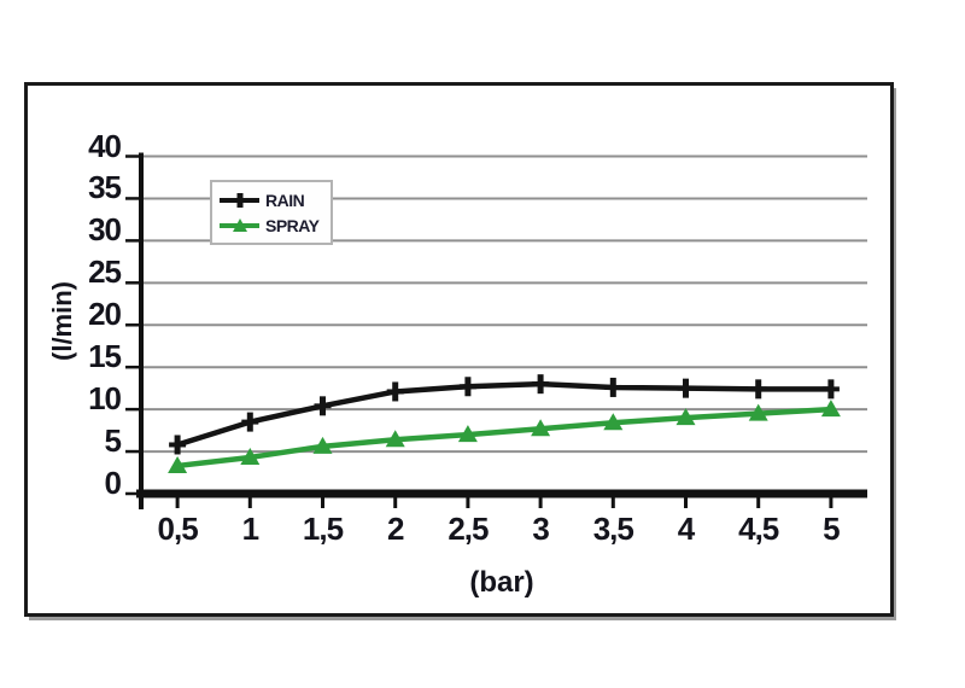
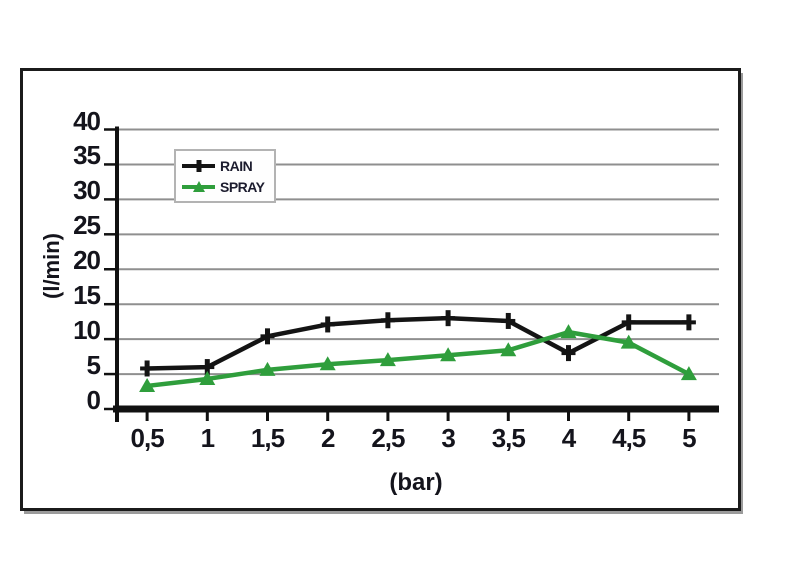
RAIN/1: 8 -> 6
RAIN/4: 12 -> 8
SPRAY/4: 9 -> 11
SPRAY/5: 10 -> 5
